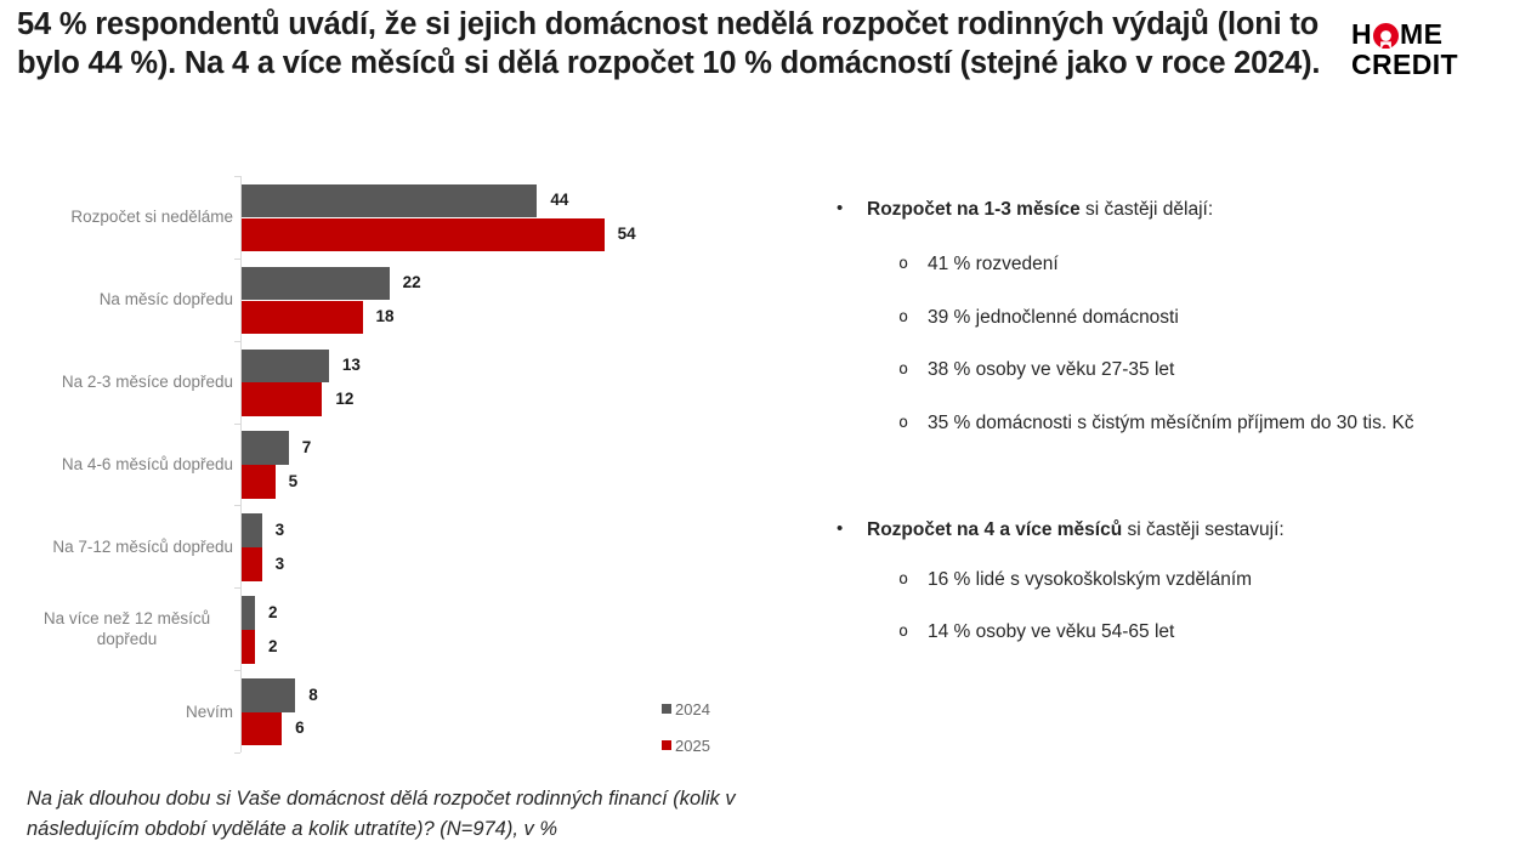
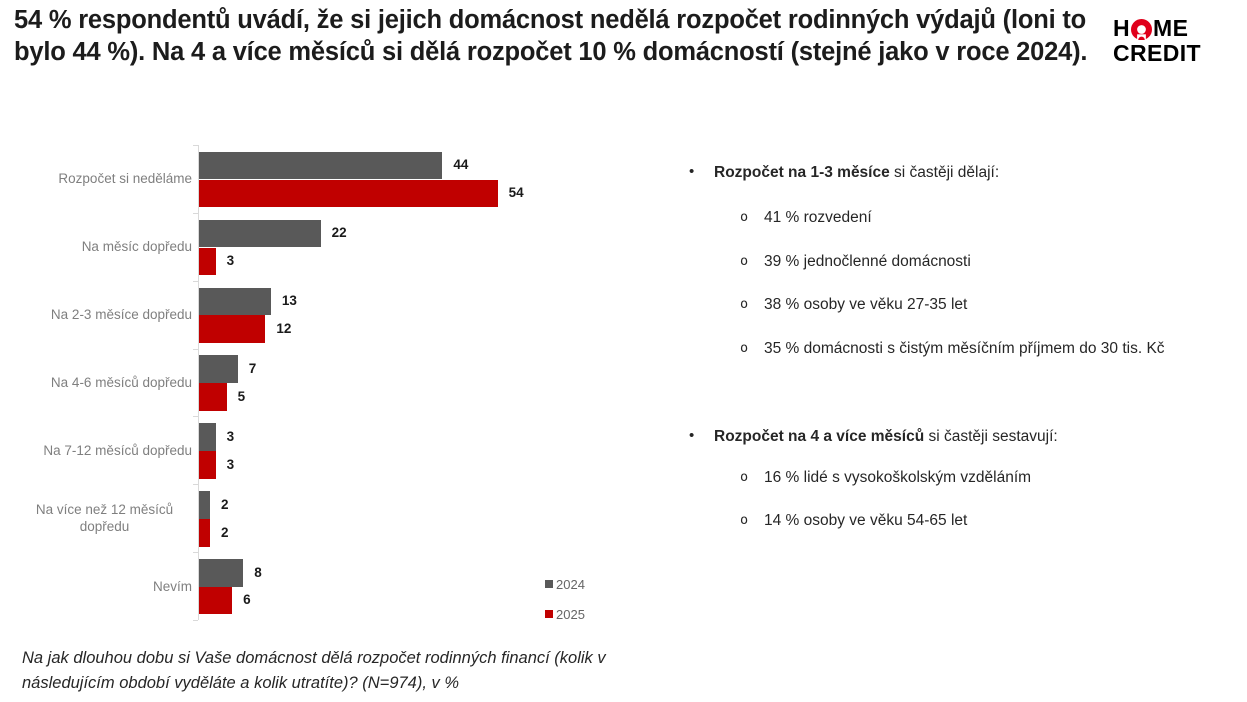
2025/Na měsíc dopředu: 18 -> 3
